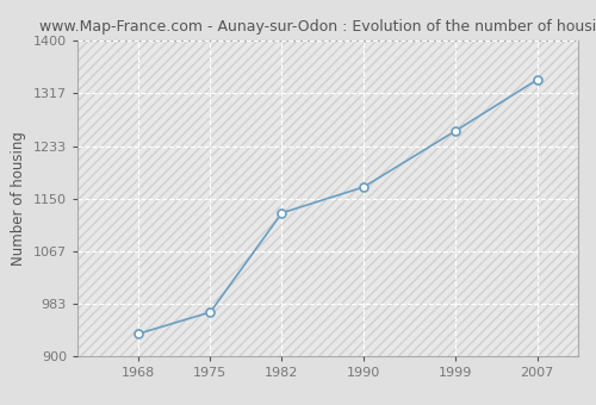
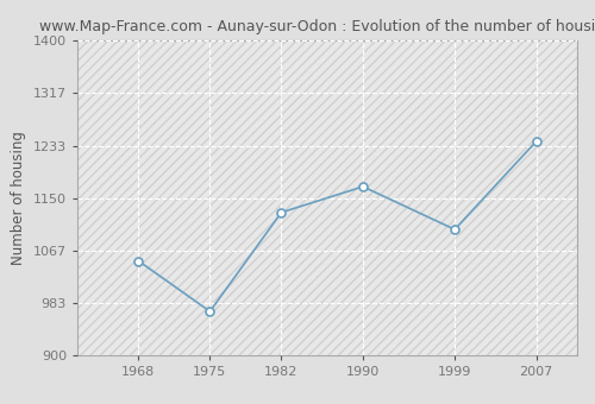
1968: 936 -> 1050
1999: 1257 -> 1100
2007: 1338 -> 1240
